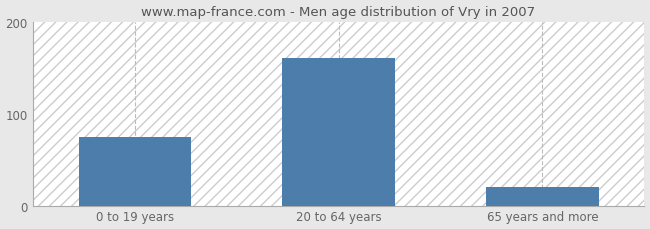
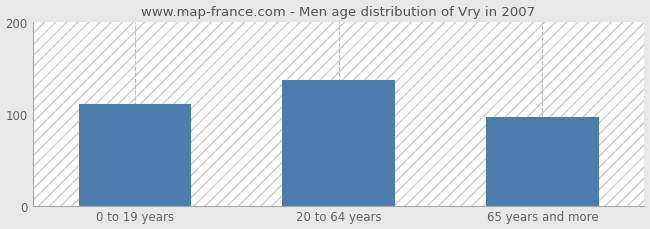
0 to 19 years: 75 -> 110
20 to 64 years: 160 -> 136
65 years and more: 20 -> 96
